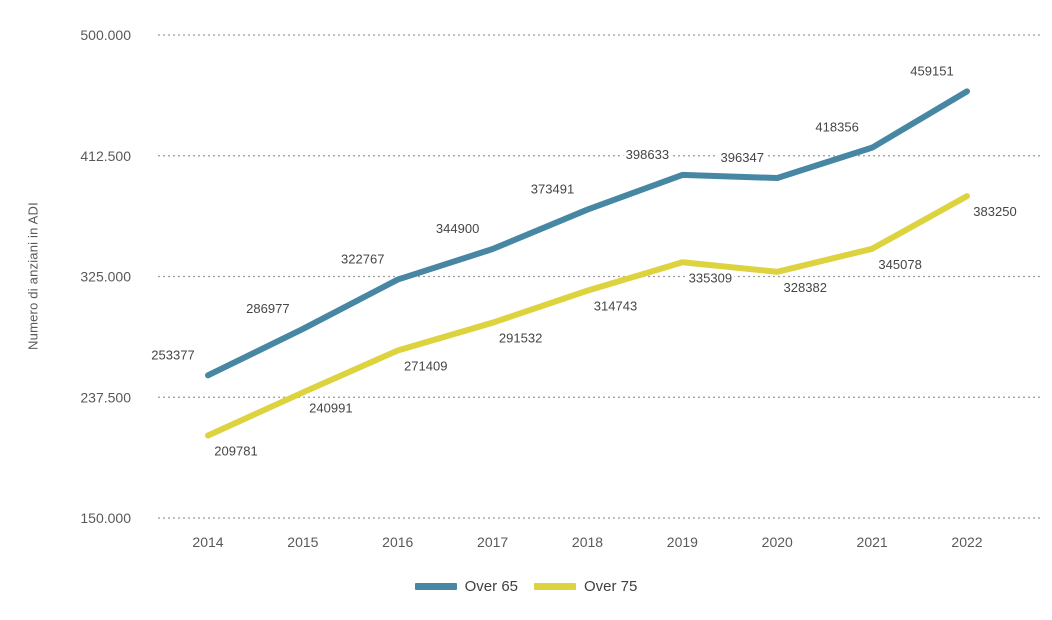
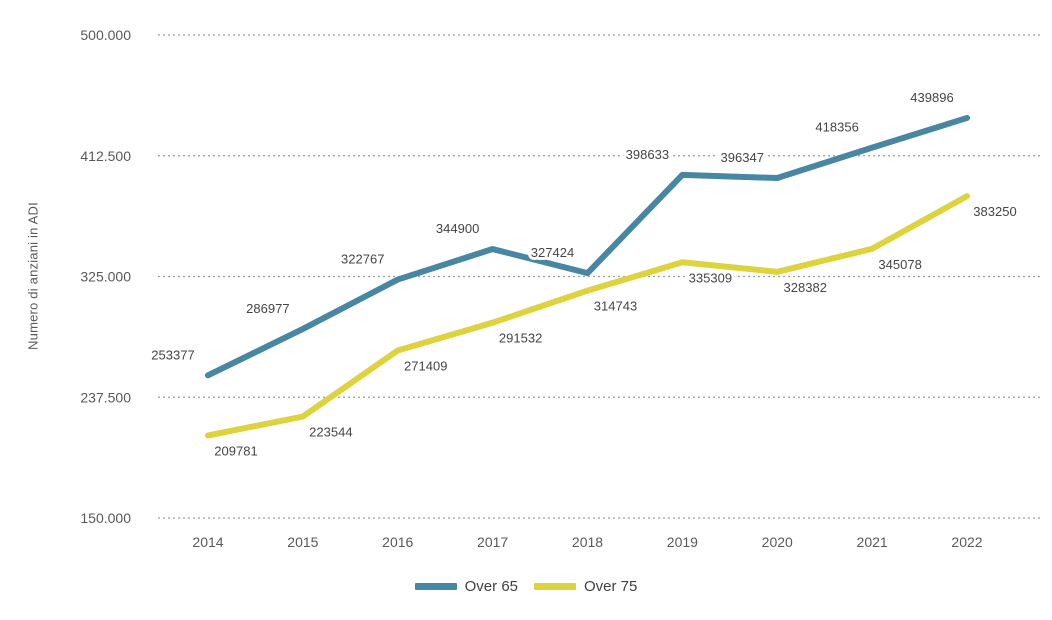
Over 75/2015: 240991 -> 223544
Over 65/2018: 373491 -> 327424
Over 65/2022: 459151 -> 439896
